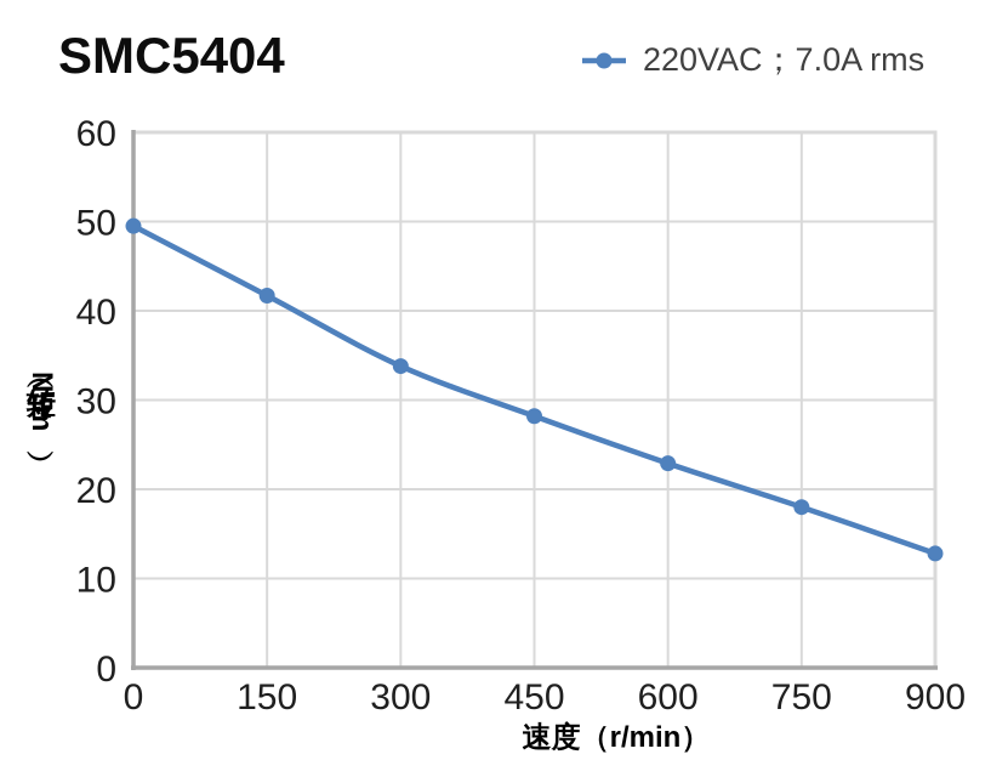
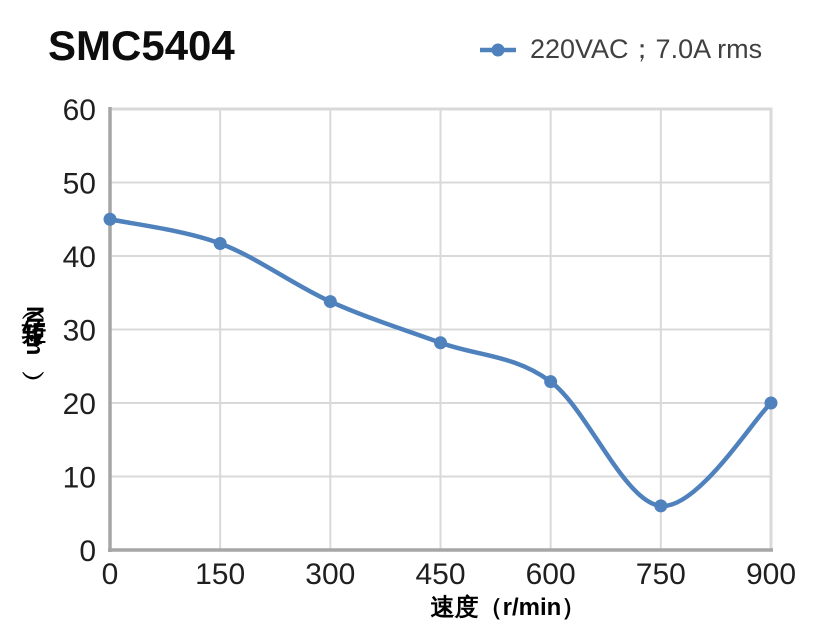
0: 50 -> 45
750: 18 -> 6
900: 13 -> 20
